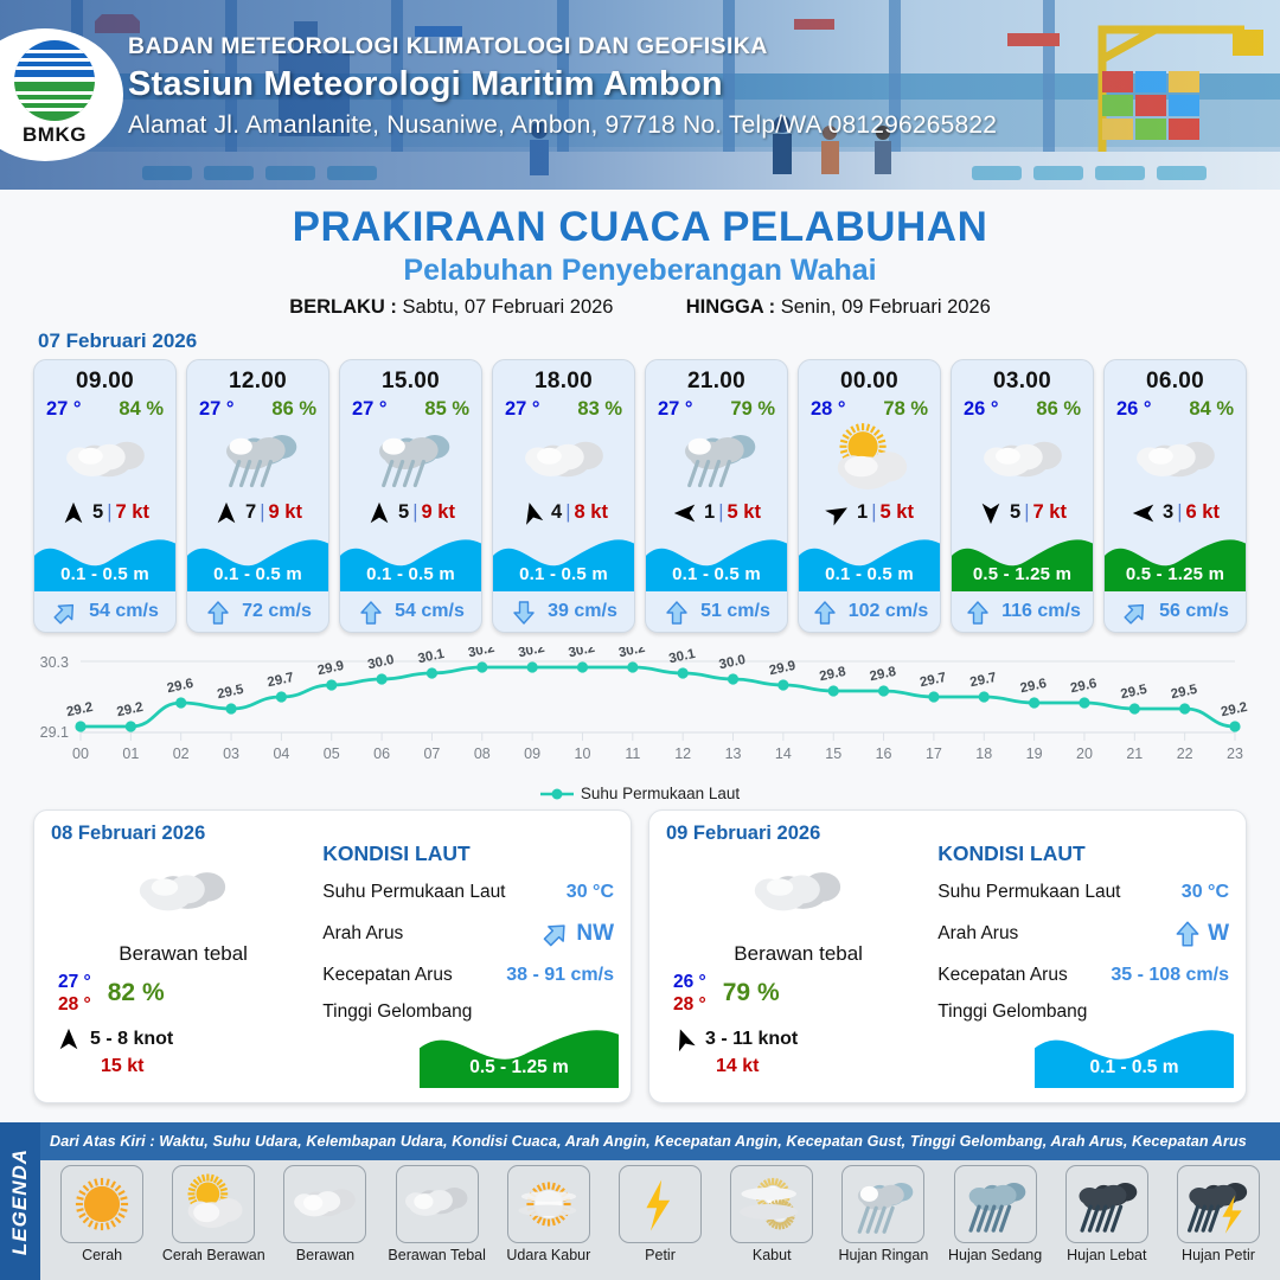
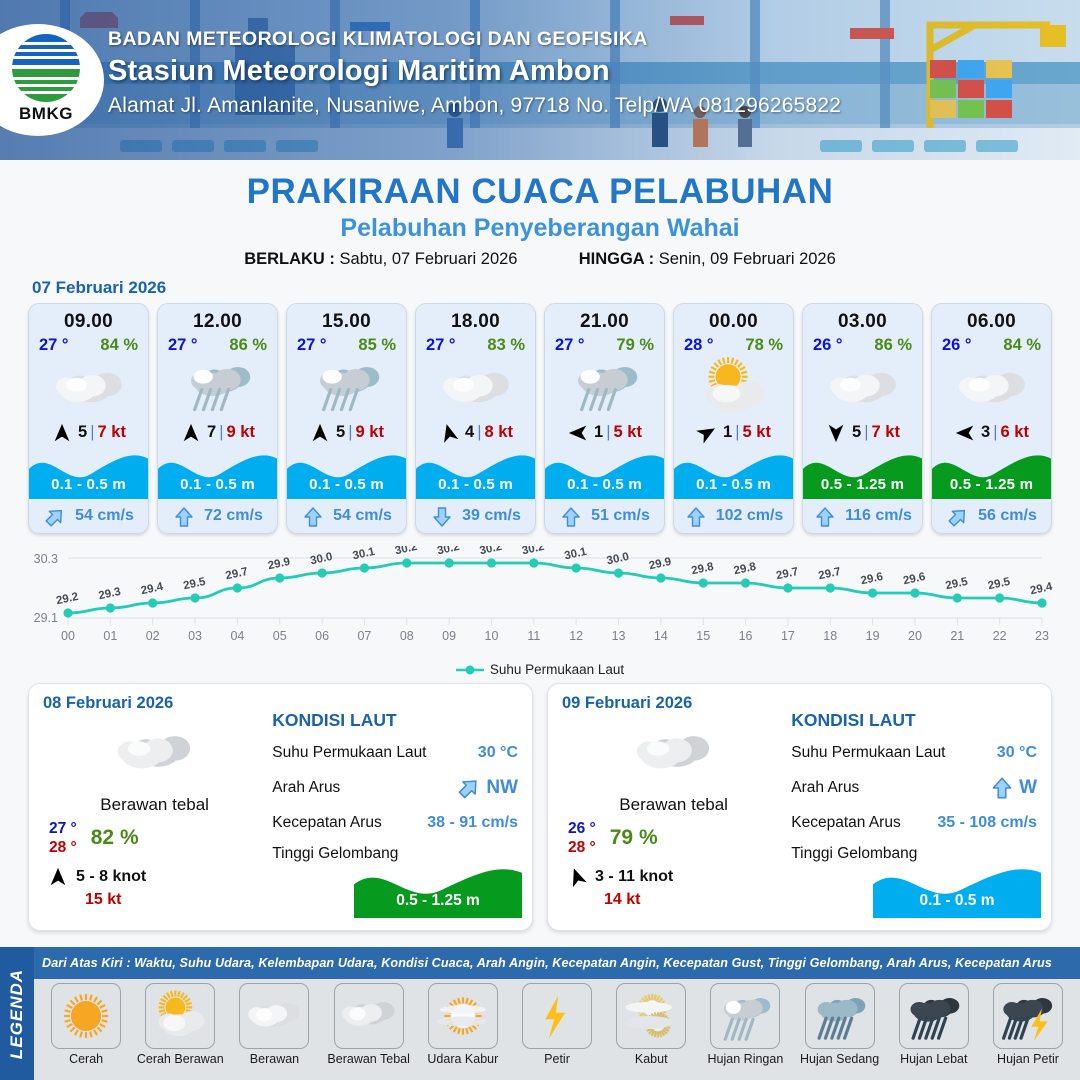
01: 29.2 -> 29.3
02: 29.6 -> 29.4
23: 29.2 -> 29.4
